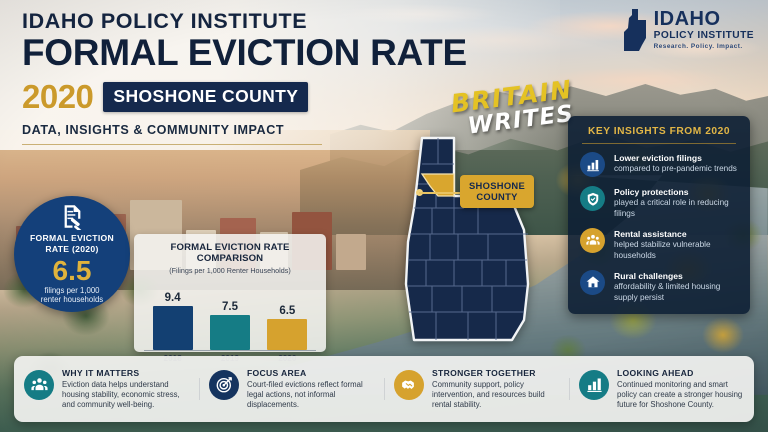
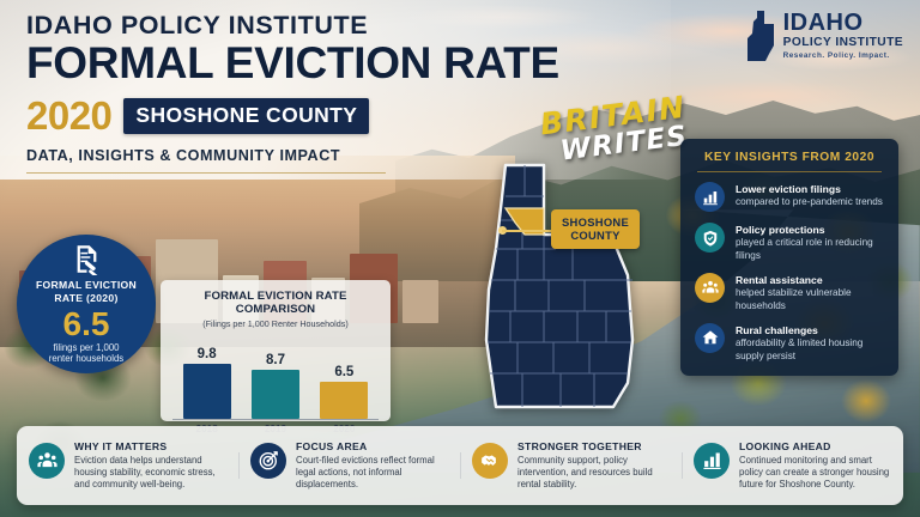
2018: 9.4 -> 9.8
2019: 7.5 -> 8.7
